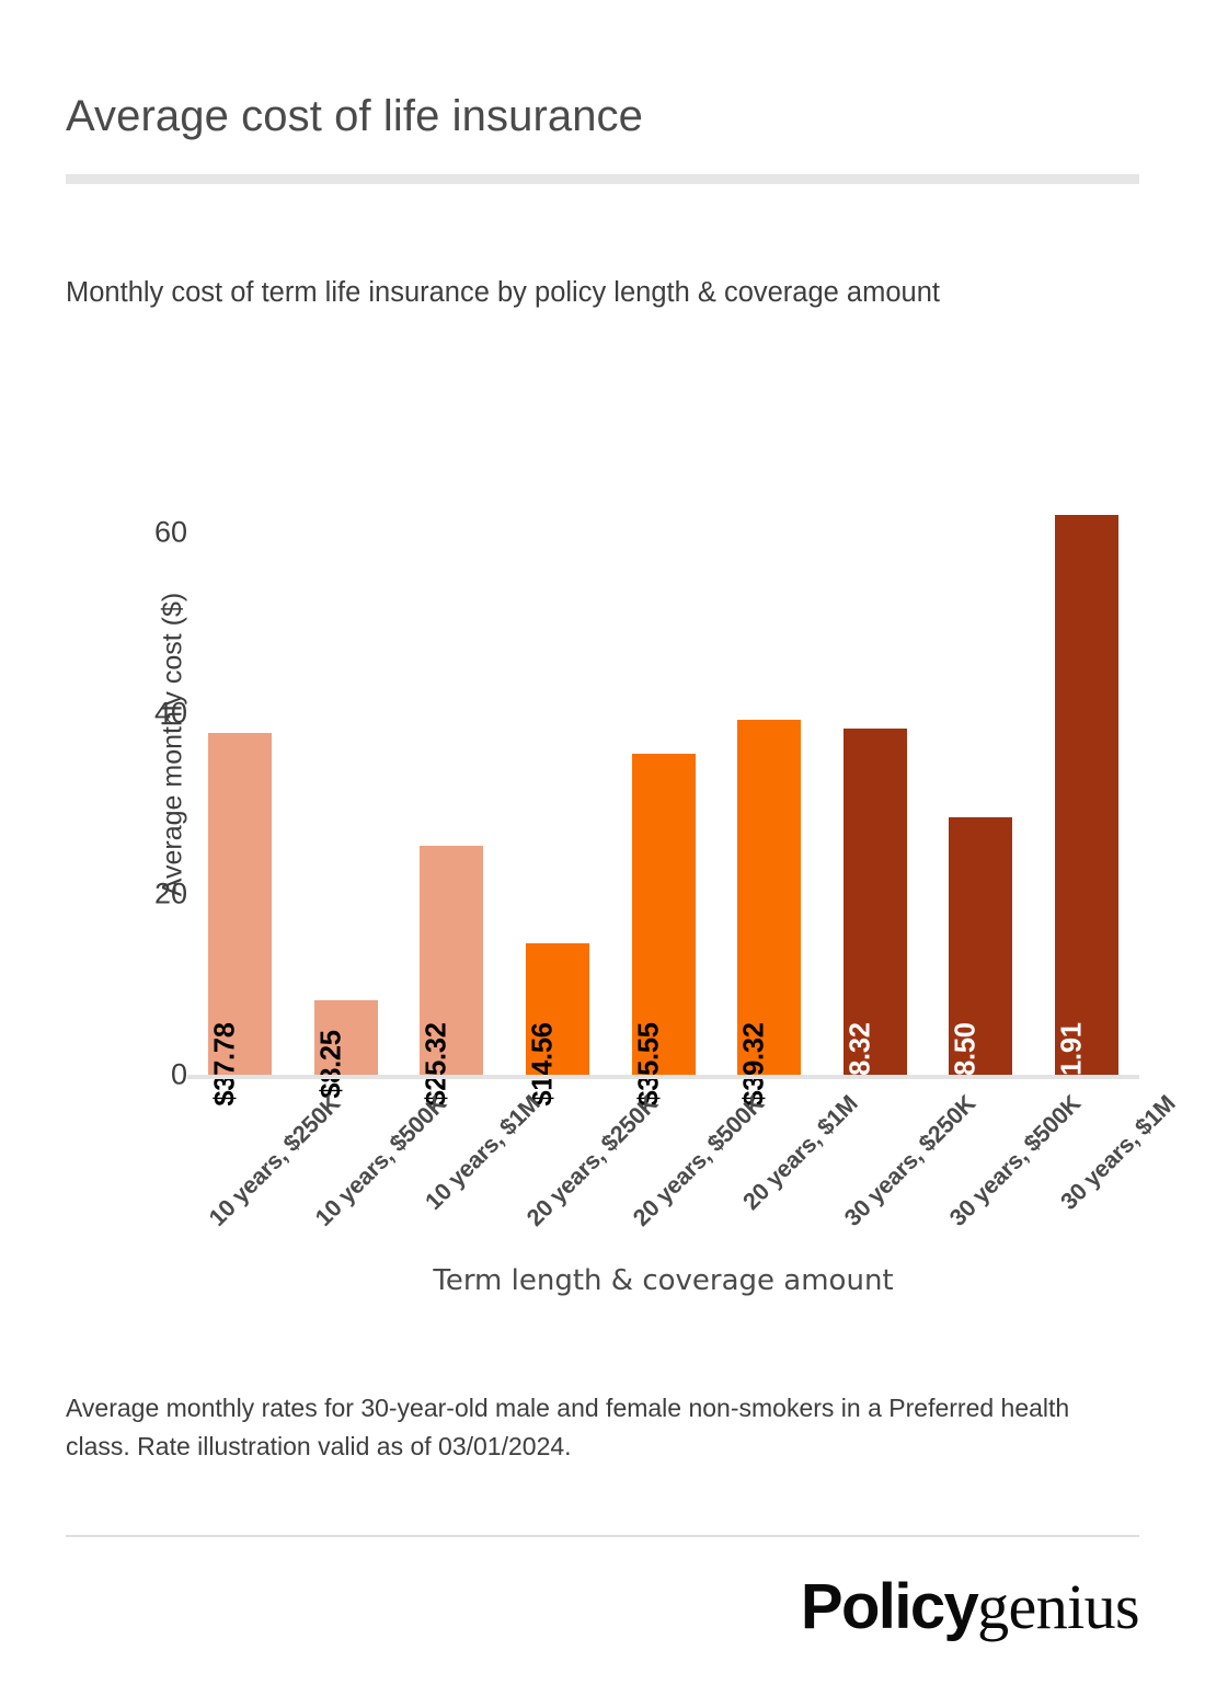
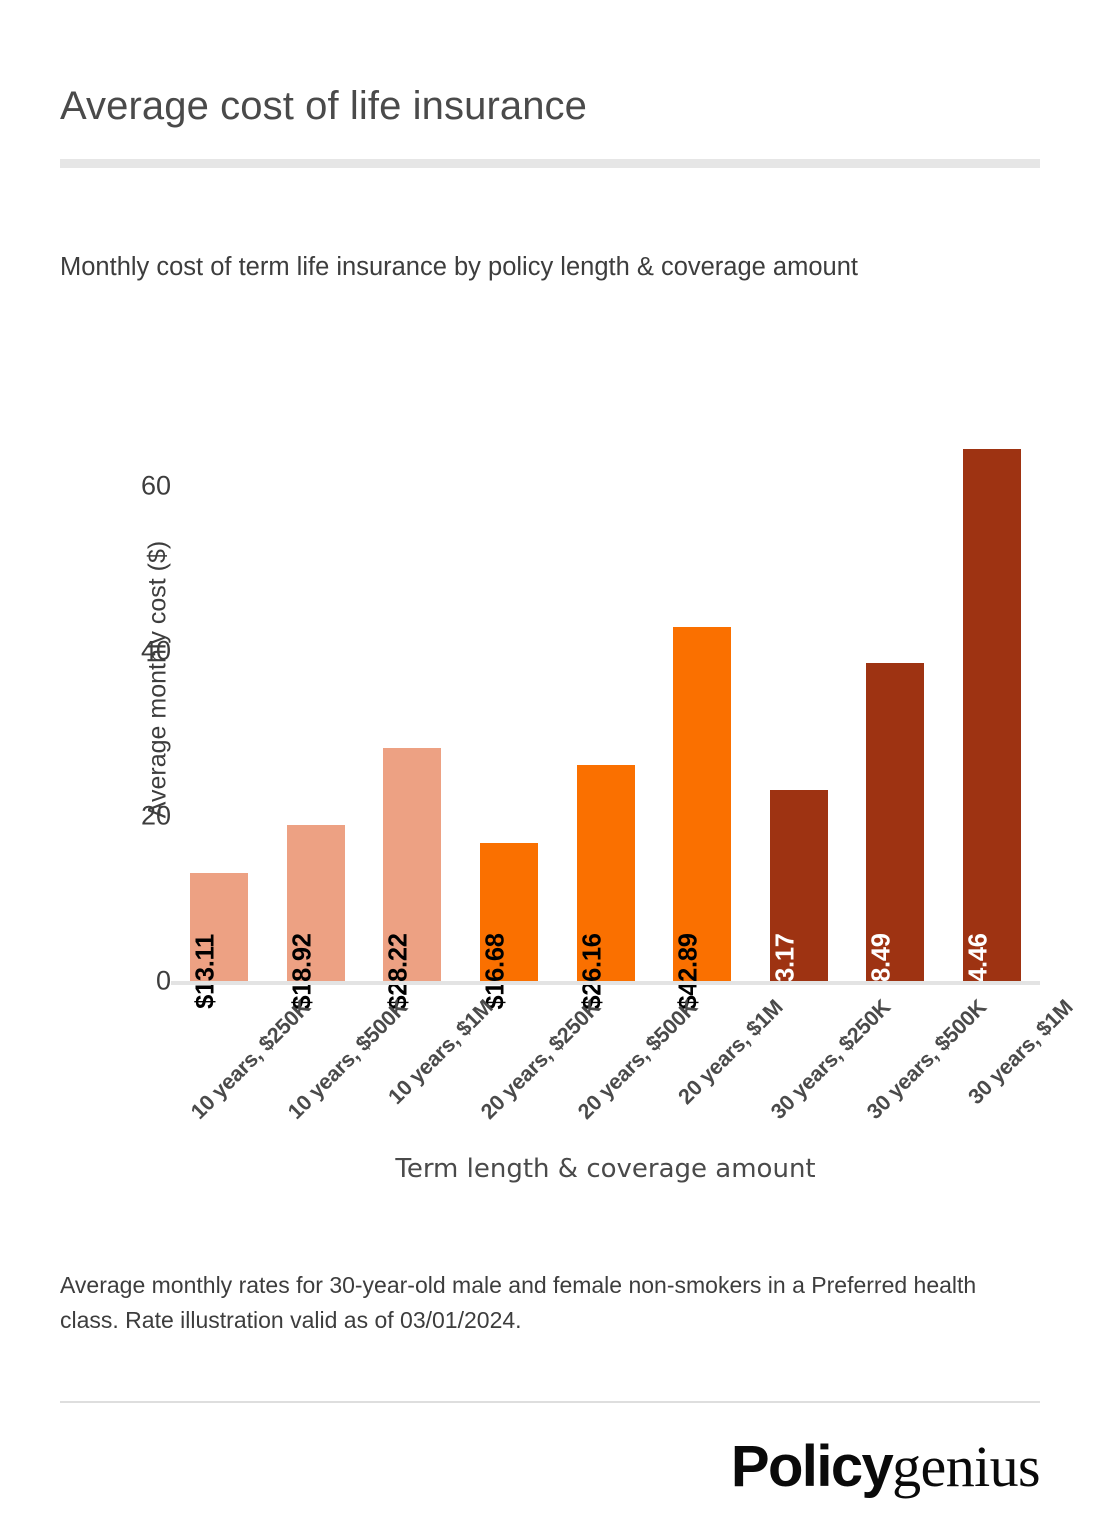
10 years, $250K: $37.78 -> $13.11
10 years, $500K: $8.25 -> $18.92
10 years, $1M: $25.32 -> $28.22
20 years, $250K: $14.56 -> $16.68
20 years, $500K: $35.55 -> $26.16
20 years, $1M: $39.32 -> $42.89
30 years, $250K: $38.32 -> $23.17
30 years, $500K: $28.50 -> $38.49
30 years, $1M: $61.91 -> $64.46
